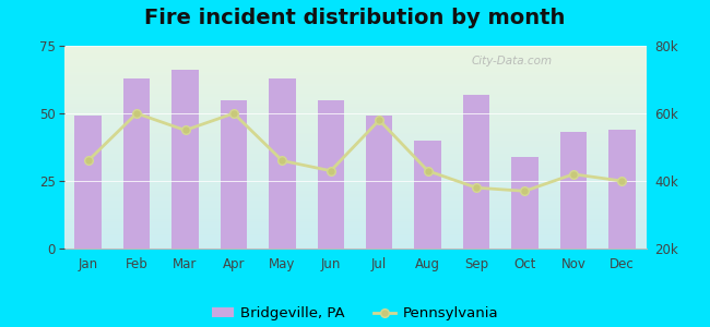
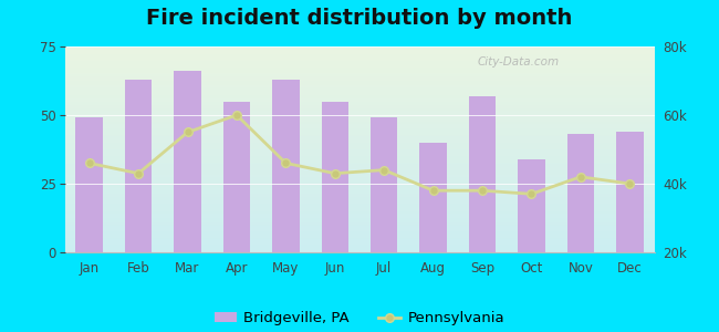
Pennsylvania/Feb: 60k -> 43k
Pennsylvania/Jul: 58k -> 44k
Pennsylvania/Aug: 43k -> 38k
